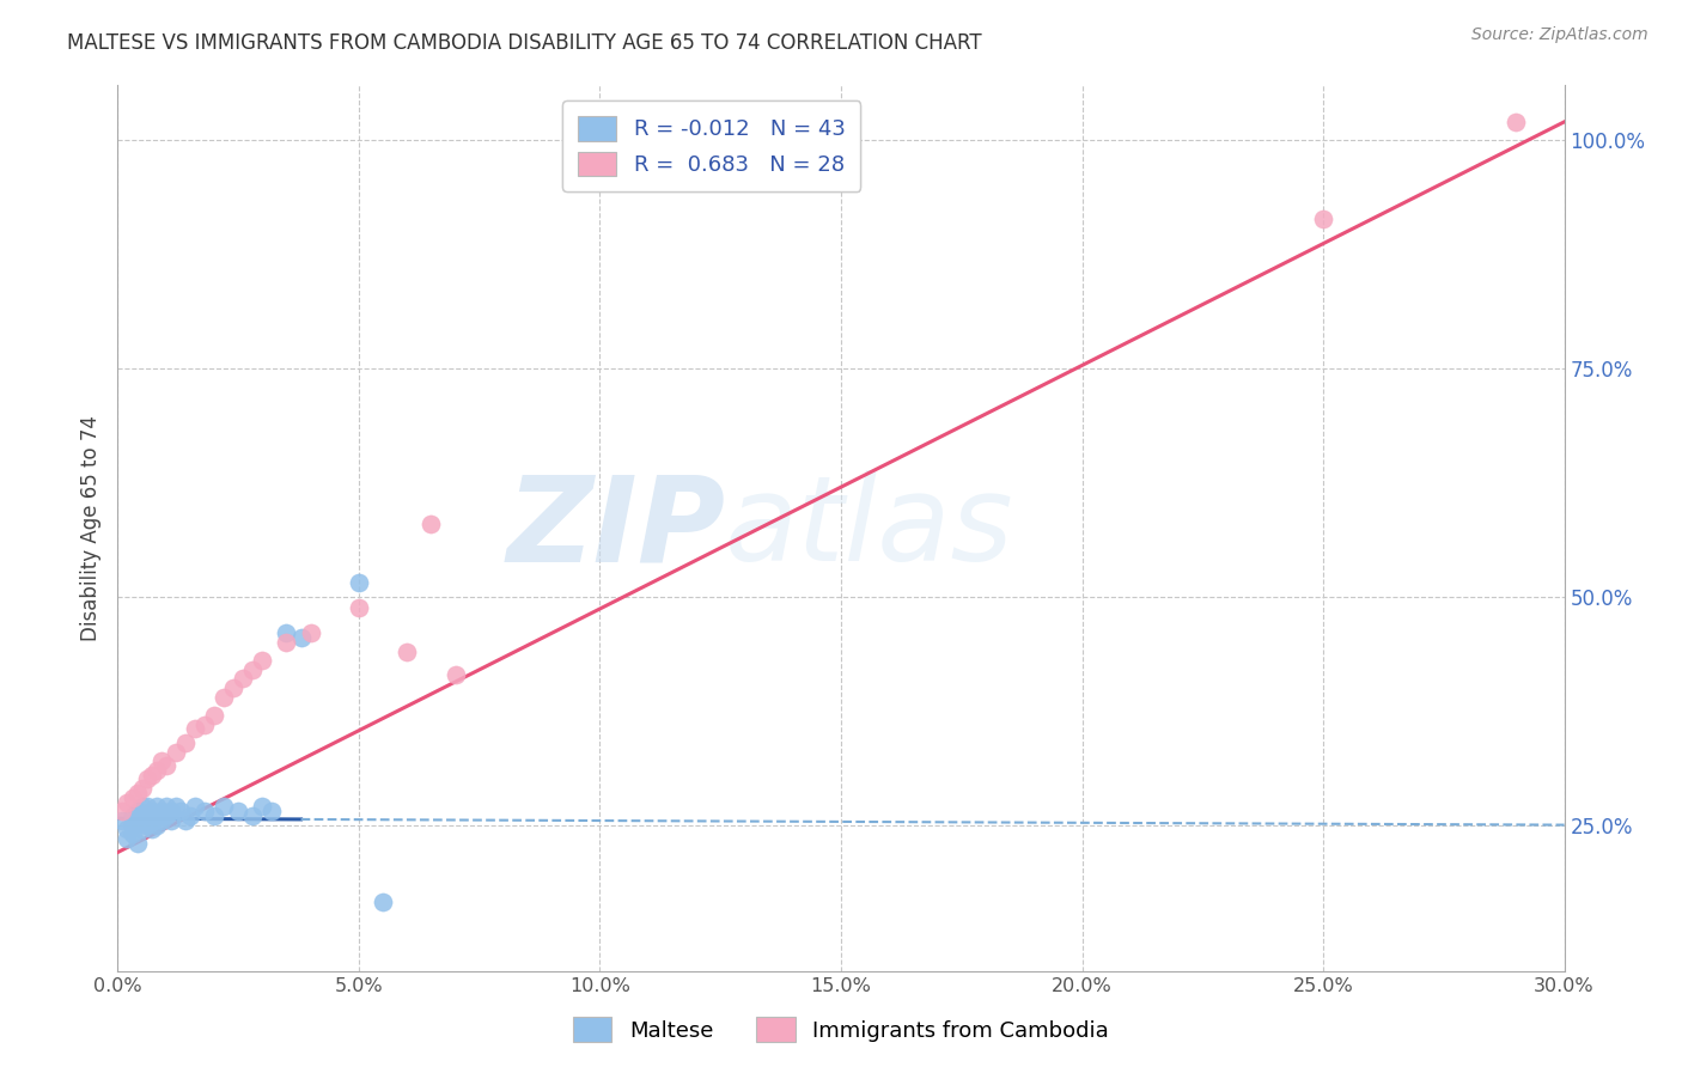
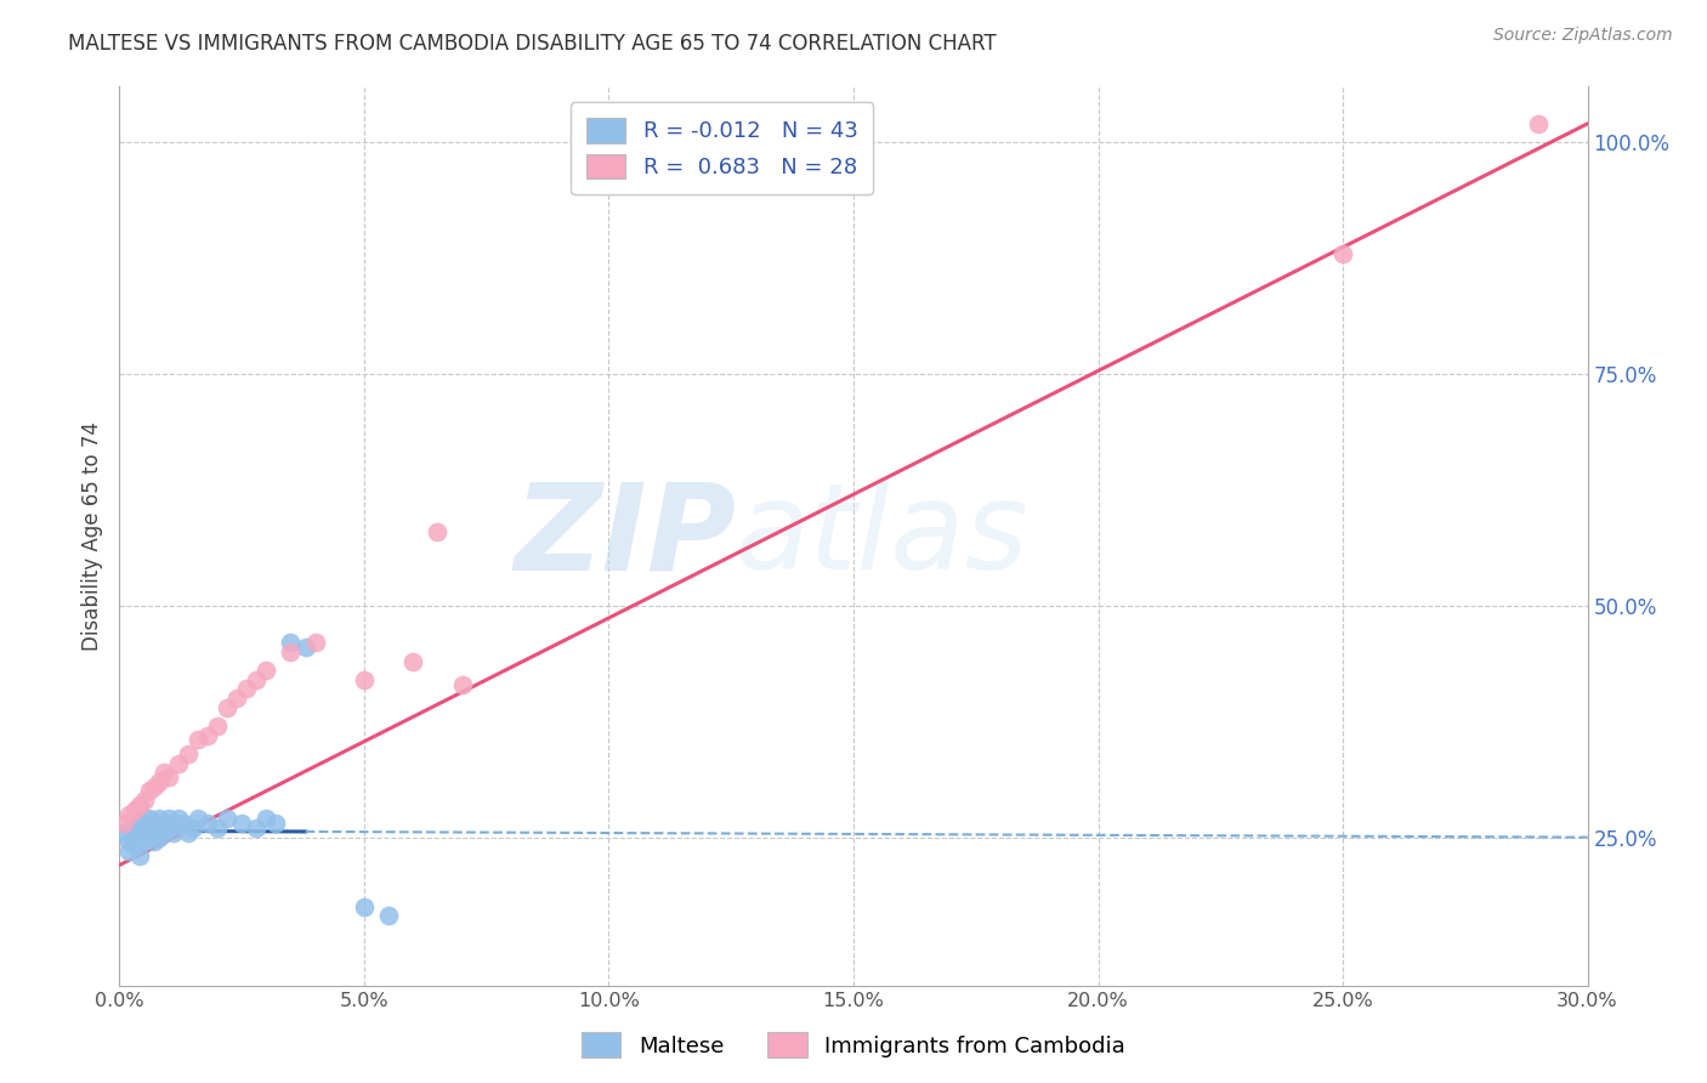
Maltese/5.0%: 51.6% -> 17.5%
Immigrants from Cambodia/5.0%: 48.8% -> 42.0%
Immigrants from Cambodia/25.0%: 91.4% -> 88.0%
